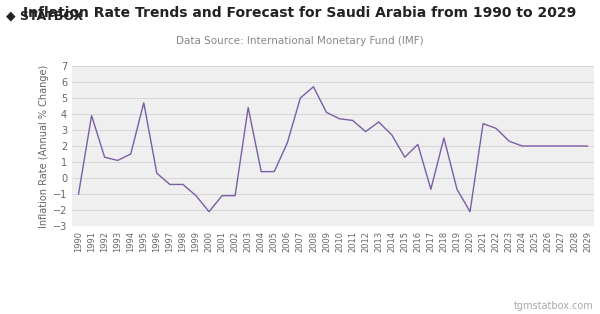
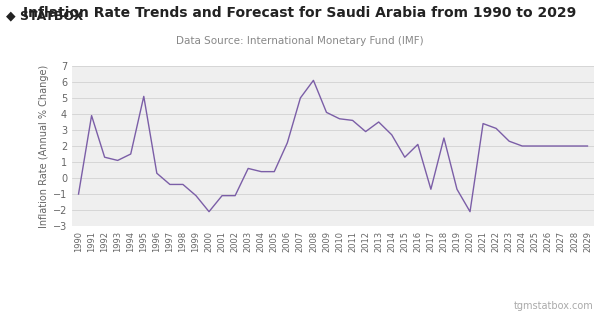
1995: 4.7 -> 5.1
2003: 4.4 -> 0.6
2008: 5.7 -> 6.1
